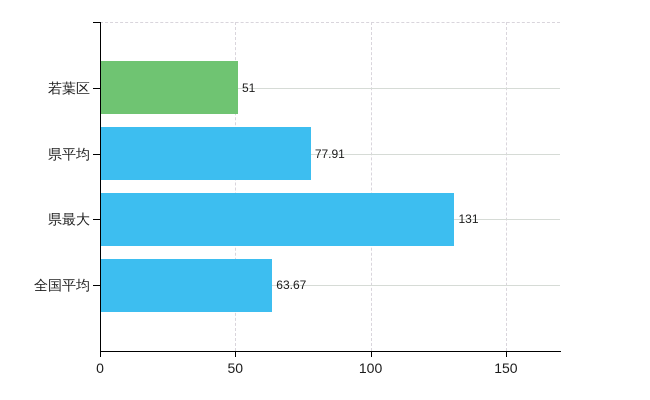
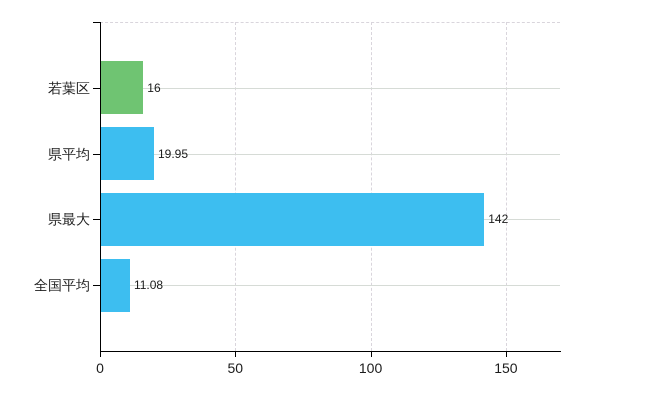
若葉区: 51 -> 16
県平均: 77.91 -> 19.95
県最大: 131 -> 142
全国平均: 63.67 -> 11.08
